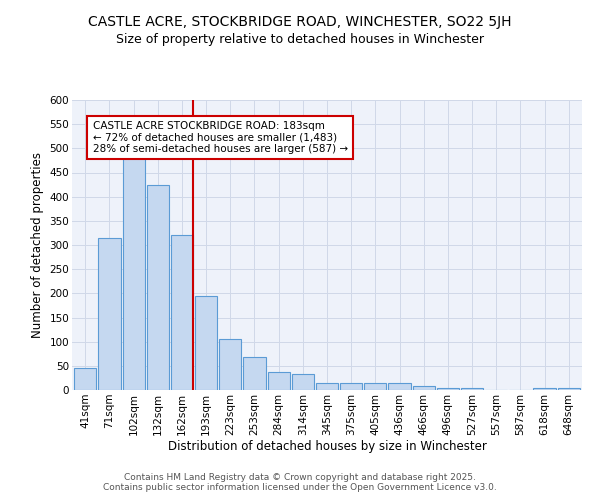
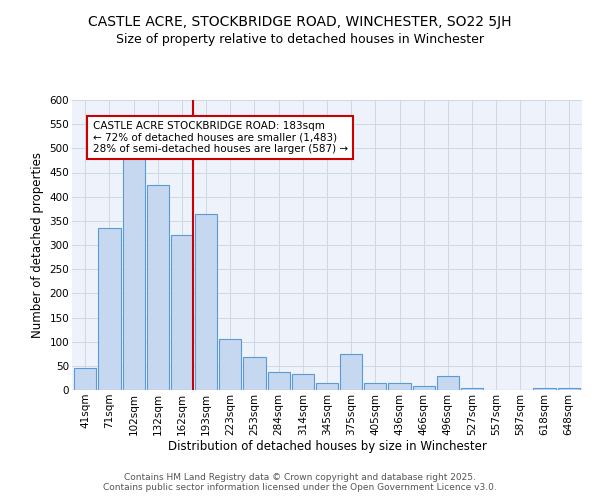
71sqm: 315 -> 335
193sqm: 195 -> 365
375sqm: 14 -> 75
496sqm: 4 -> 30
